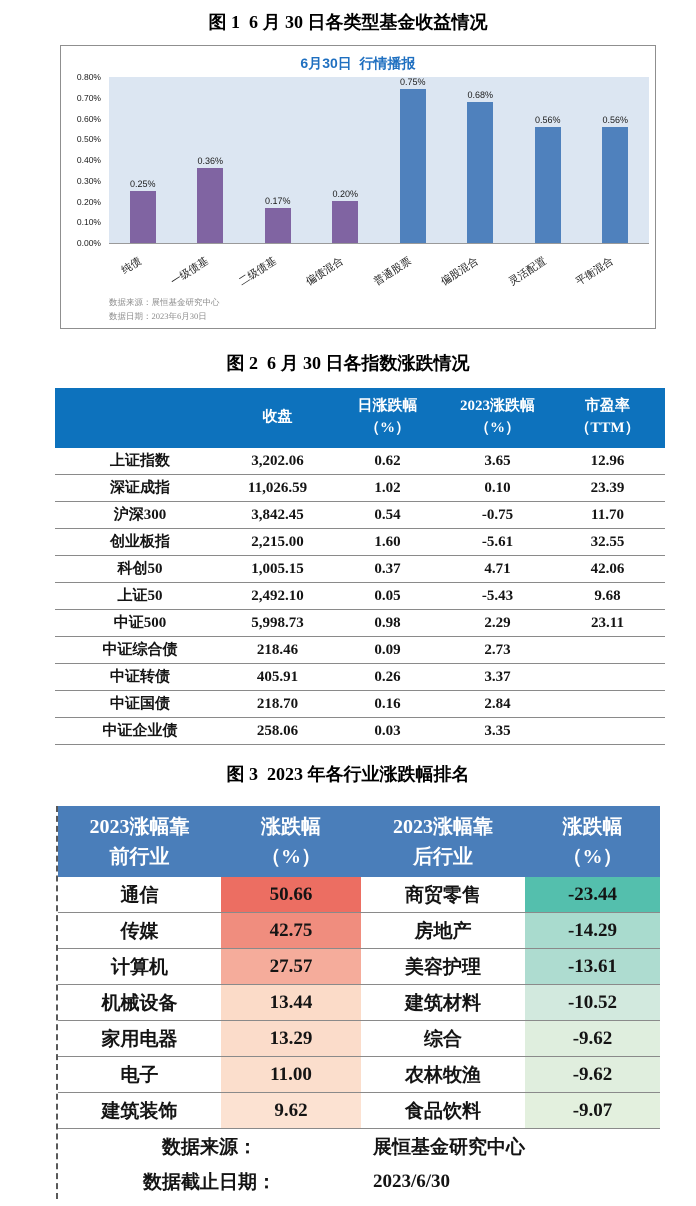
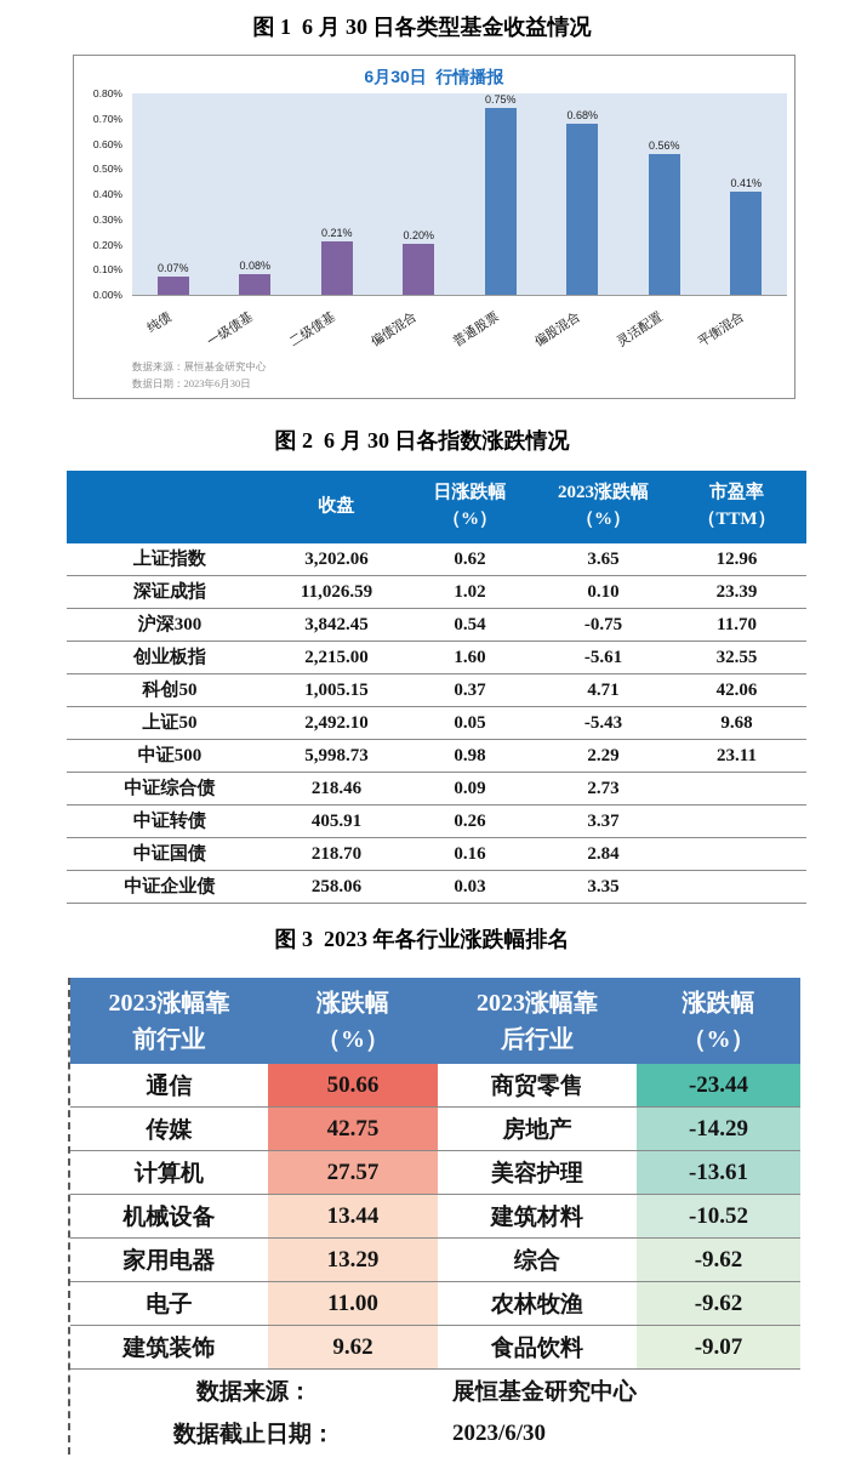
纯债: 0.25% -> 0.07%
一级债基: 0.36% -> 0.08%
二级债基: 0.17% -> 0.21%
平衡混合: 0.56% -> 0.41%
